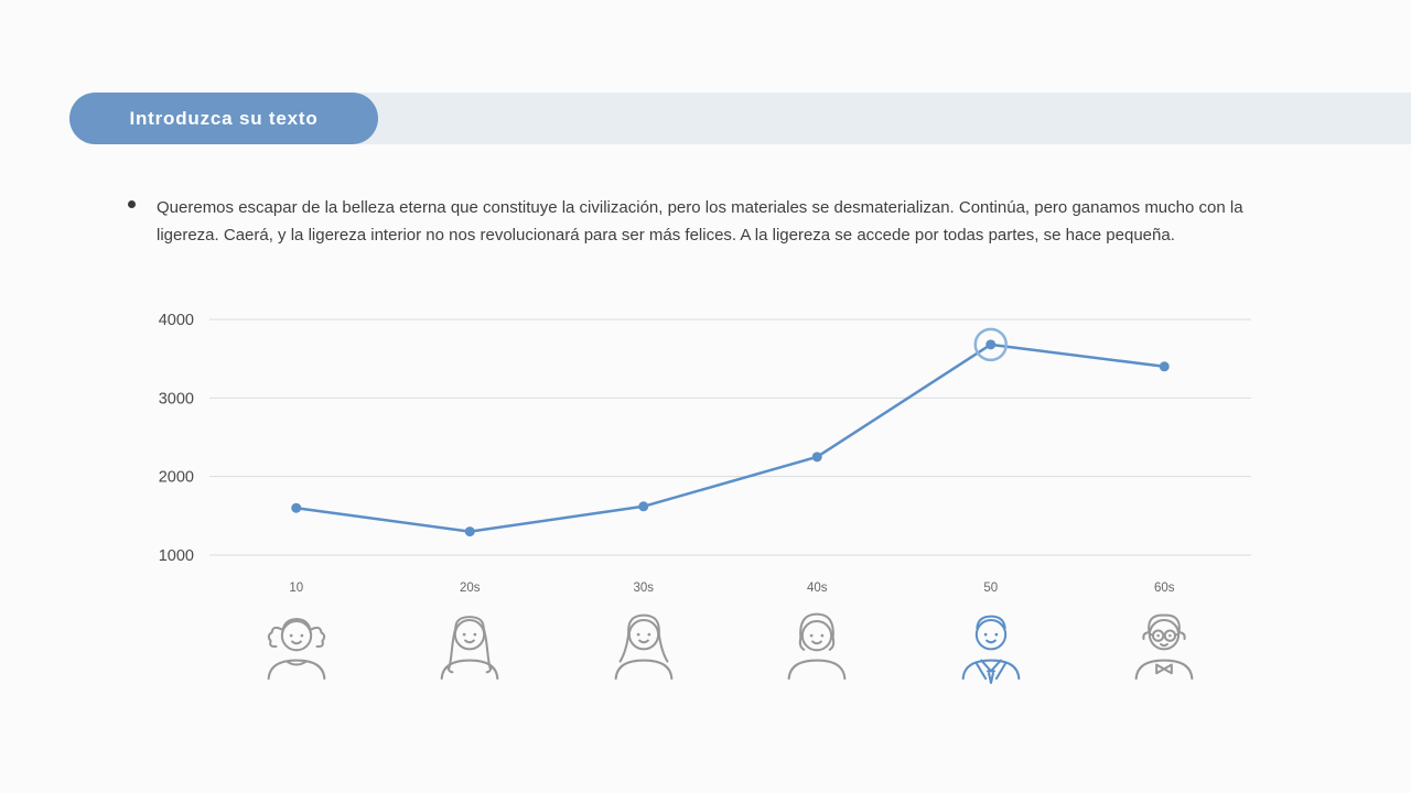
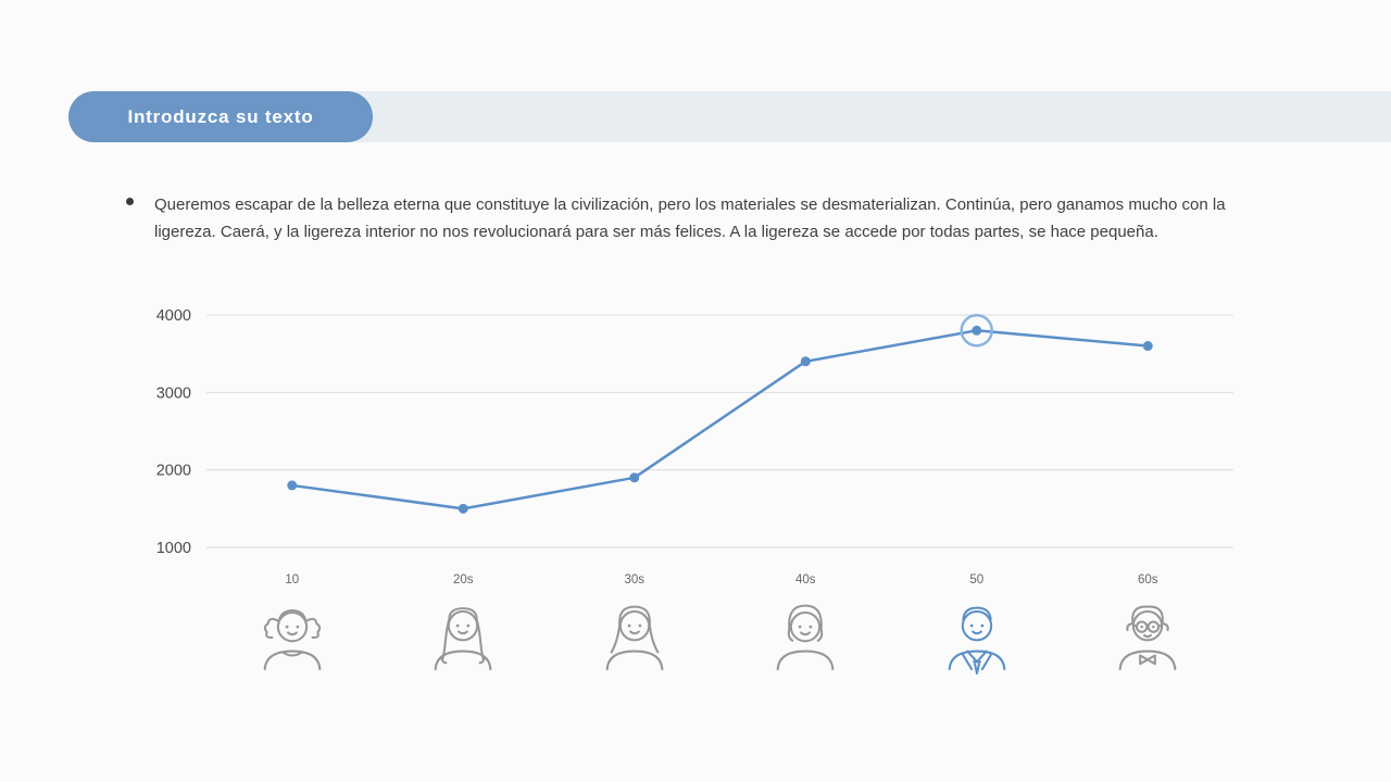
10: 1600 -> 1800
20s: 1300 -> 1500
30s: 1600 -> 1900
40s: 2200 -> 3400
50: 3700 -> 3800
60s: 3400 -> 3600
